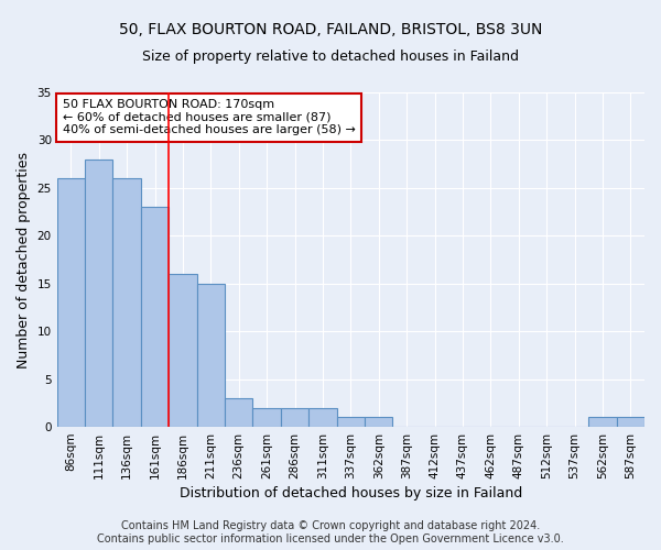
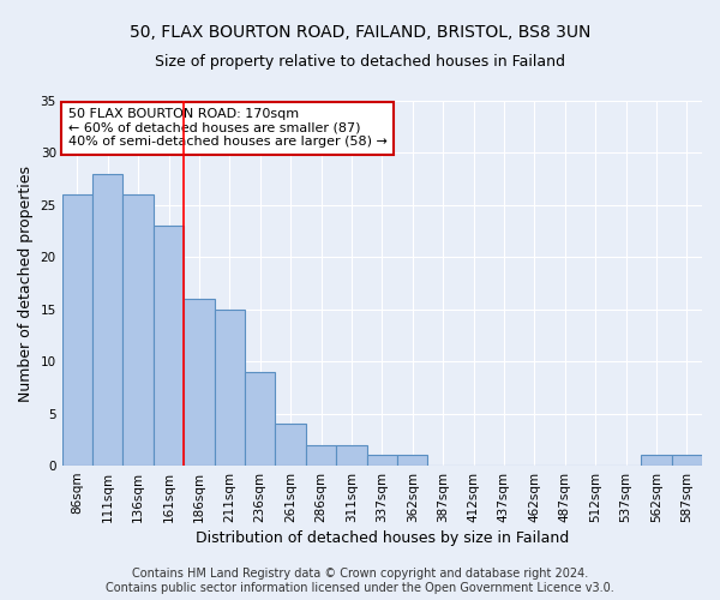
236sqm: 3 -> 9
261sqm: 2 -> 4
